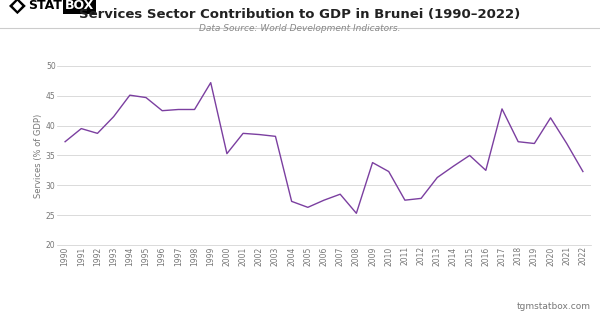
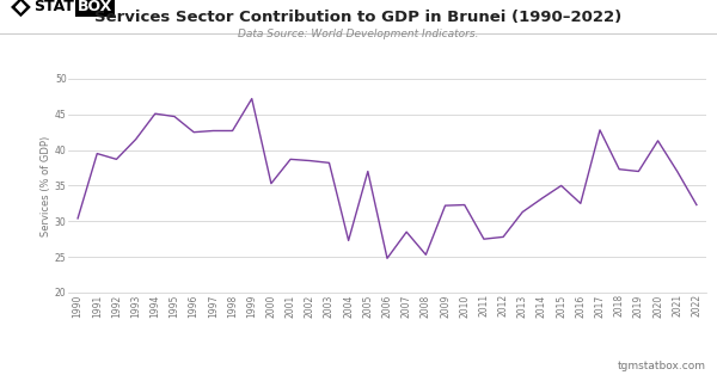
1990: 37.3 -> 30.4
2005: 26.3 -> 37.0
2006: 27.5 -> 24.8
2009: 33.8 -> 32.2
